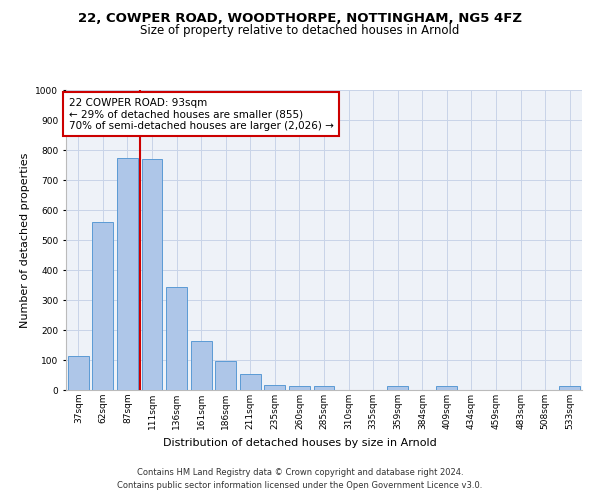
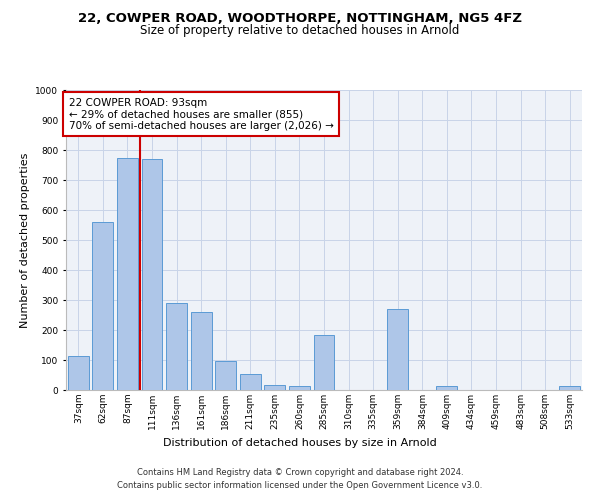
136sqm: 345 -> 290
161sqm: 165 -> 260
285sqm: 12 -> 185
359sqm: 12 -> 270
